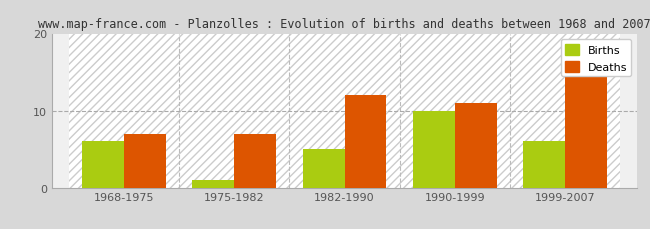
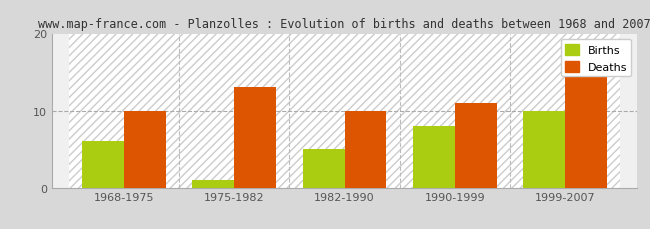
Deaths/1968-1975: 7 -> 10
Deaths/1975-1982: 7 -> 13
Deaths/1982-1990: 12 -> 10
Births/1990-1999: 10 -> 8
Births/1999-2007: 6 -> 10
